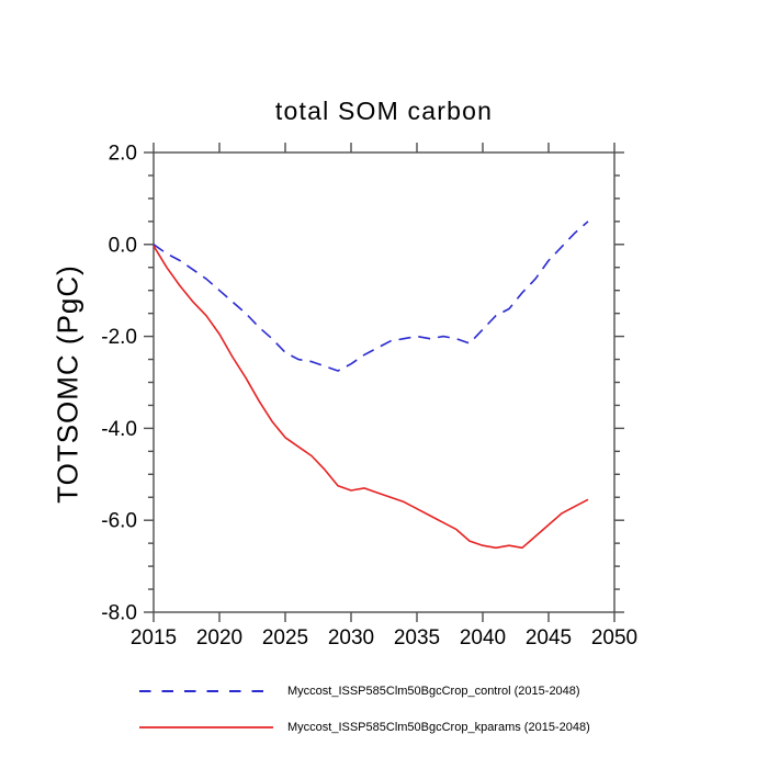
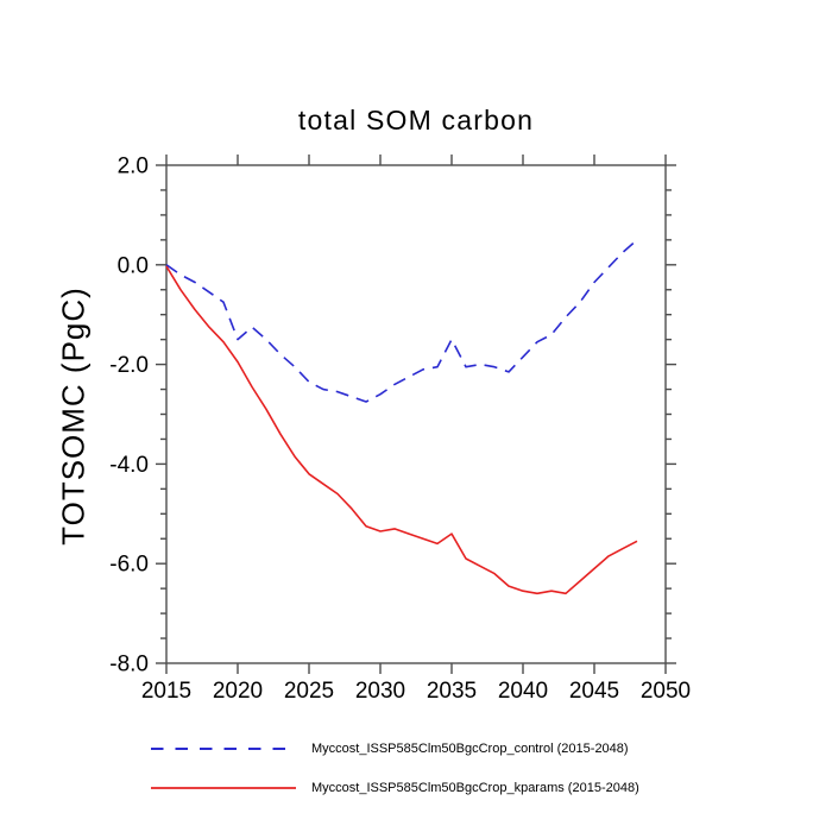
Myccost_ISSP585Clm50BgcCrop_control (2015-2048)/2020: -1.0 -> -1.5
Myccost_ISSP585Clm50BgcCrop_control (2015-2048)/2035: -2.0 -> -1.5
Myccost_ISSP585Clm50BgcCrop_kparams (2015-2048)/2035: -5.8 -> -5.4
